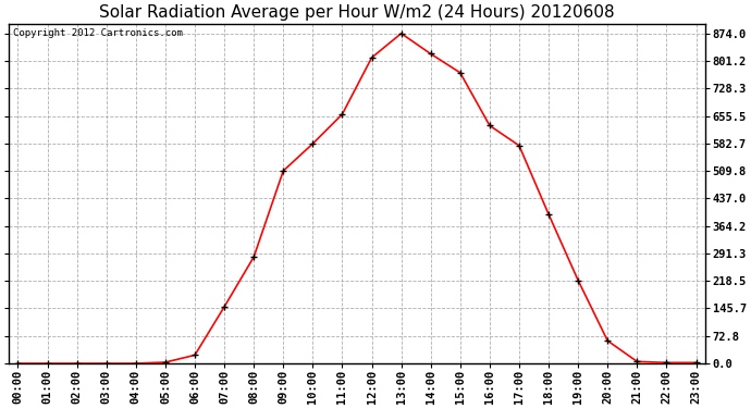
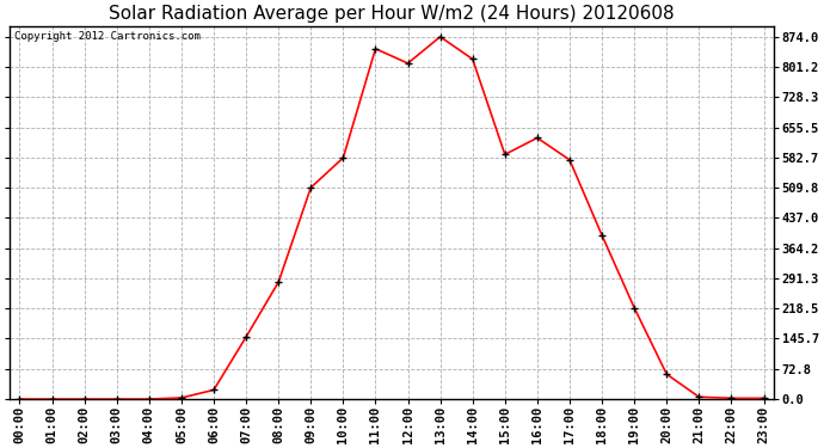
11:00: 660 -> 845
15:00: 770 -> 590
